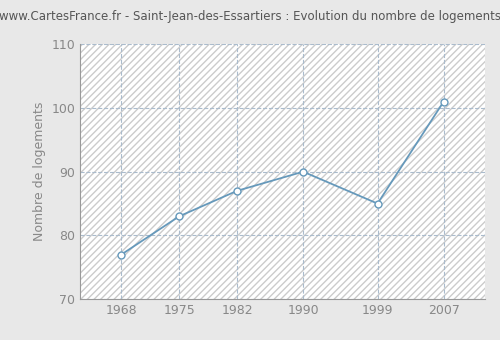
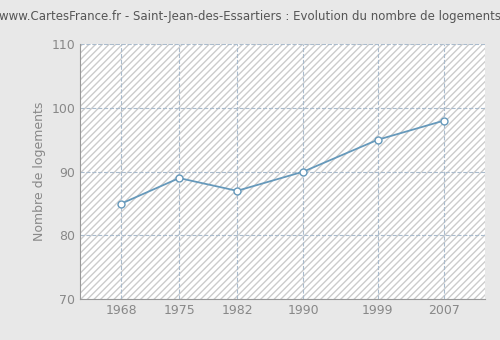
1968: 77 -> 85
1975: 83 -> 89
1999: 85 -> 95
2007: 101 -> 98
